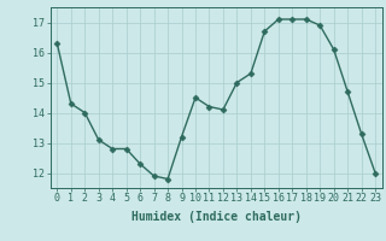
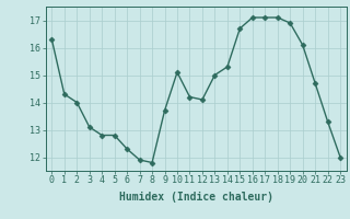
9: 13.2 -> 13.7
10: 14.5 -> 15.1
